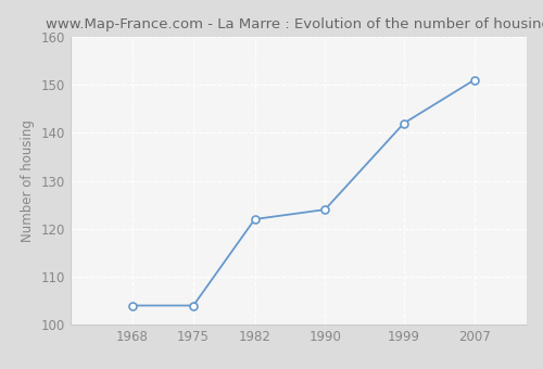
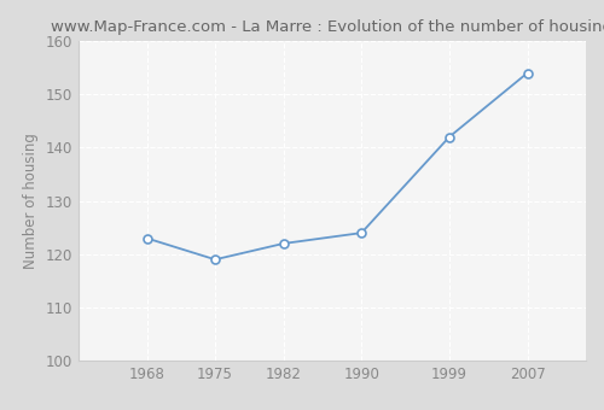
1968: 104 -> 123
1975: 104 -> 119
2007: 151 -> 154
